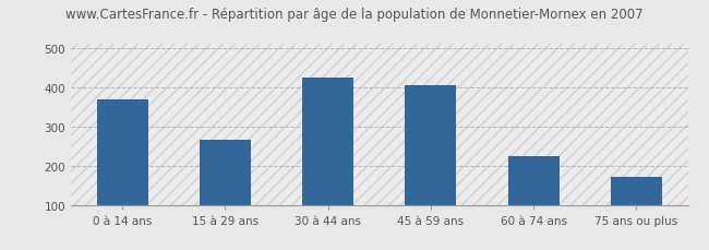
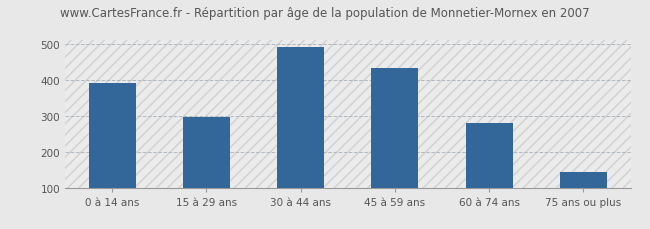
0 à 14 ans: 370 -> 390
15 à 29 ans: 265 -> 297
30 à 44 ans: 425 -> 493
45 à 59 ans: 405 -> 434
60 à 74 ans: 225 -> 280
75 ans ou plus: 170 -> 144
